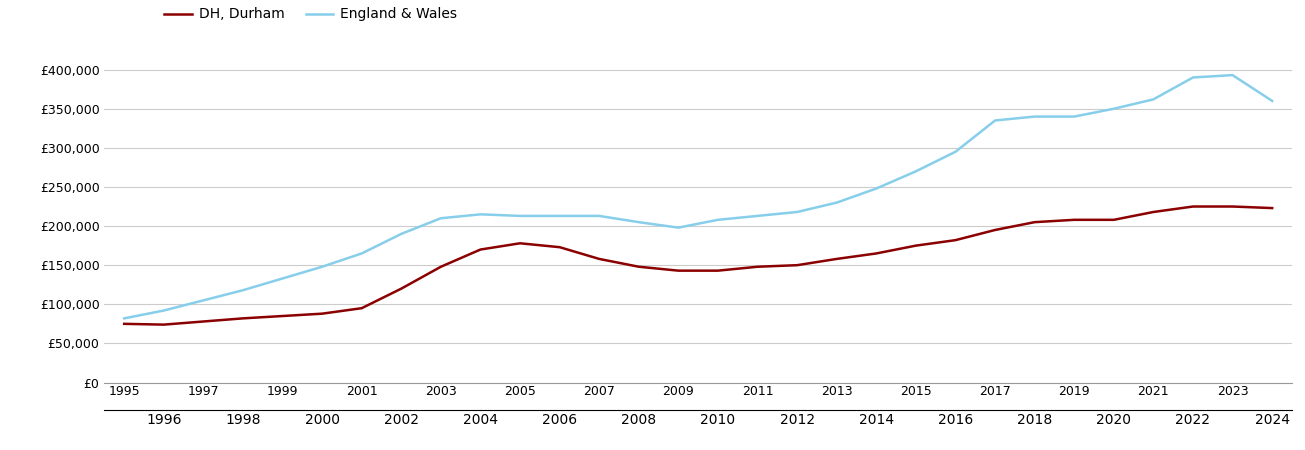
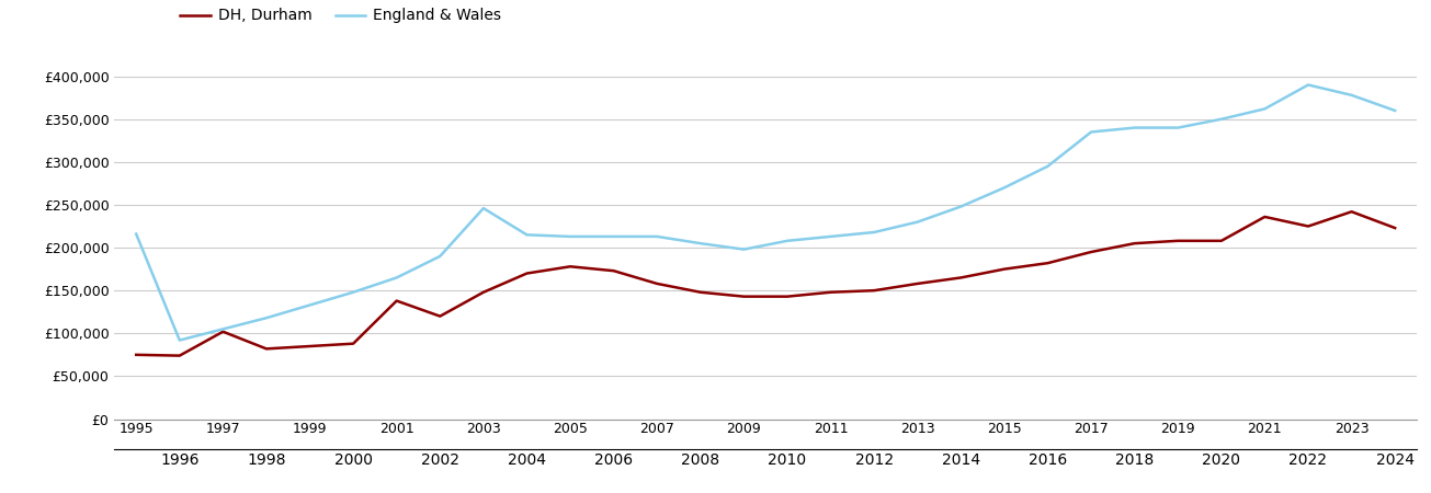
England & Wales/1995: £82,000 -> £216,000
DH, Durham/1997: £78,000 -> £102,000
DH, Durham/2001: £95,000 -> £138,000
England & Wales/2003: £210,000 -> £246,000
DH, Durham/2021: £218,000 -> £236,000
DH, Durham/2023: £225,000 -> £242,000
England & Wales/2023: £393,000 -> £378,000
